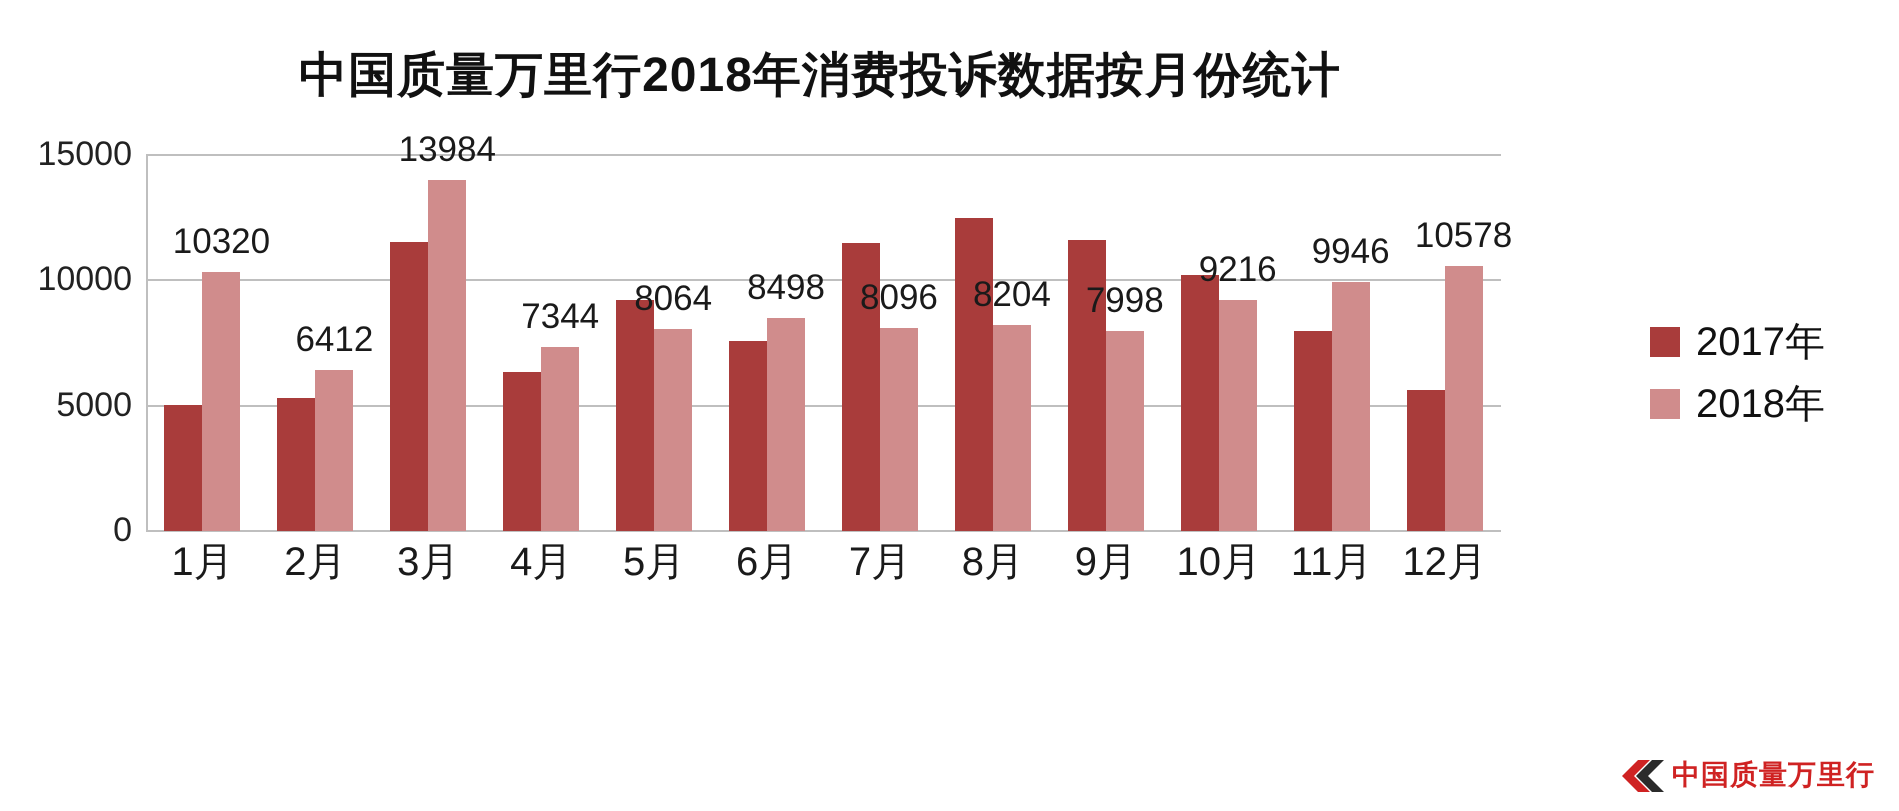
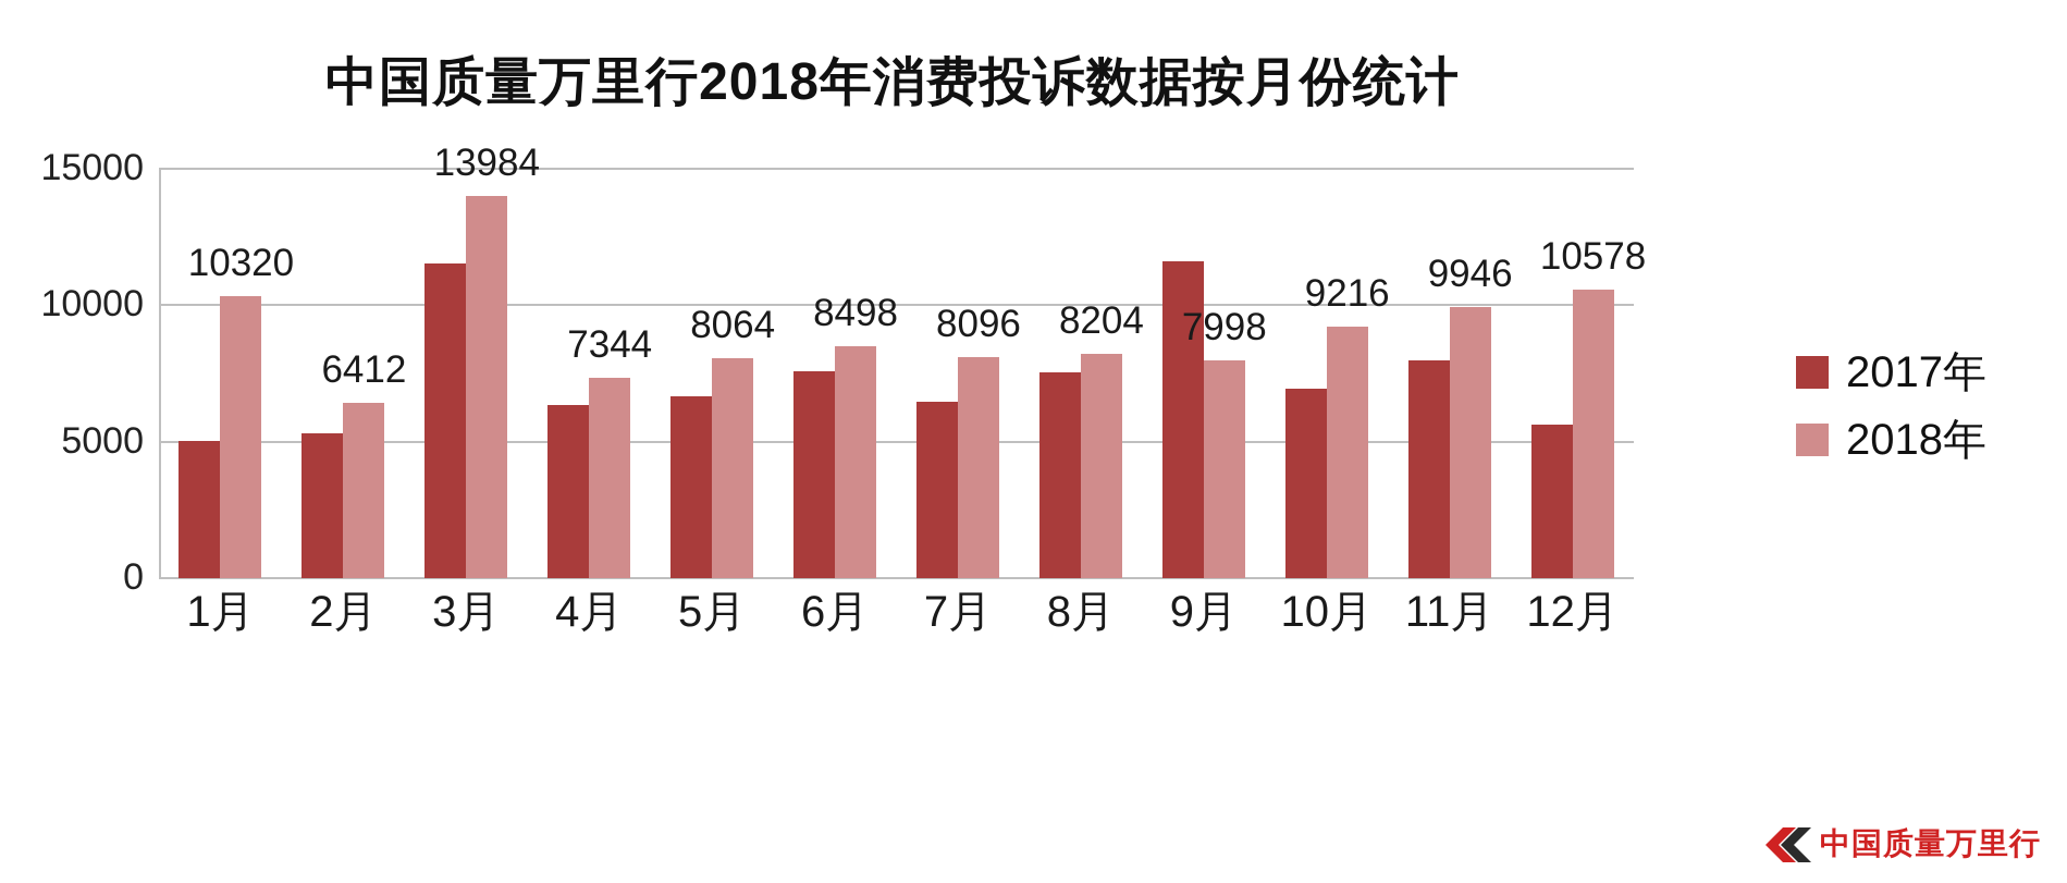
2017年/5月: 9200 -> 6600
2017年/7月: 11500 -> 6500
2017年/8月: 12500 -> 7600
2017年/10月: 10200 -> 7000
